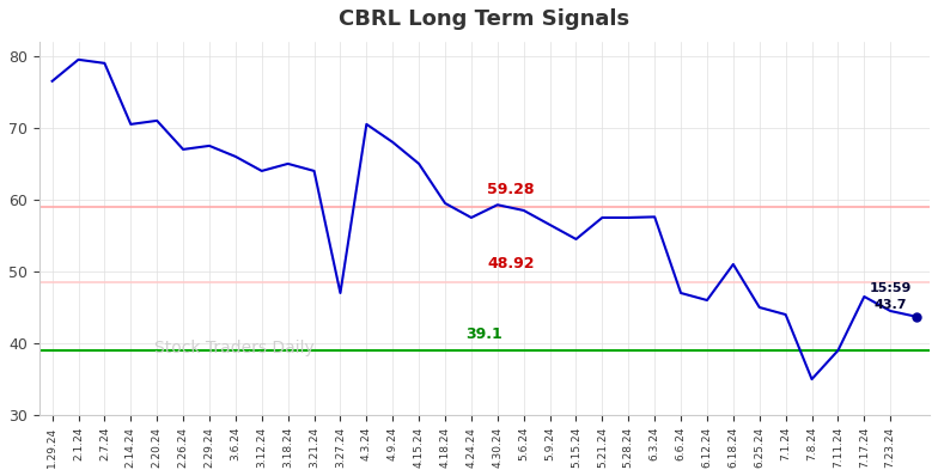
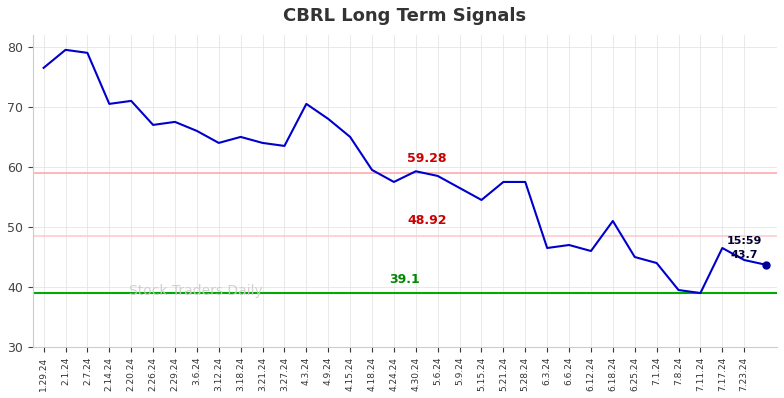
3.27.24: 47.0 -> 63.5
6.3.24: 57.6 -> 46.5
7.8.24: 35.0 -> 39.5
